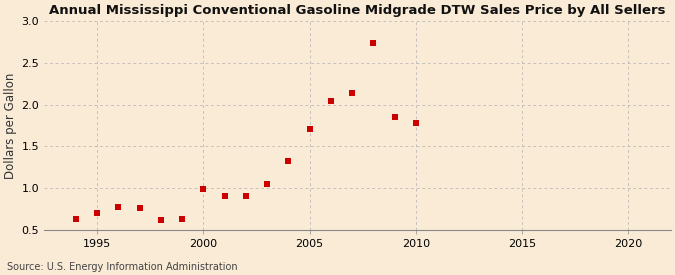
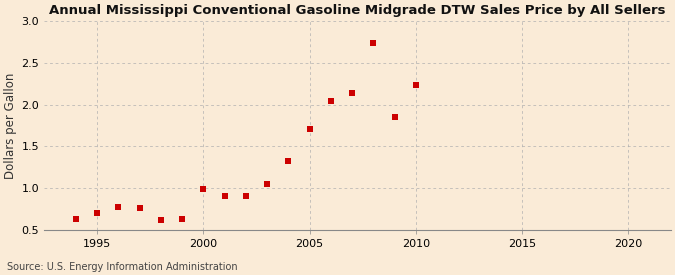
2010: 1.78 -> 2.23
